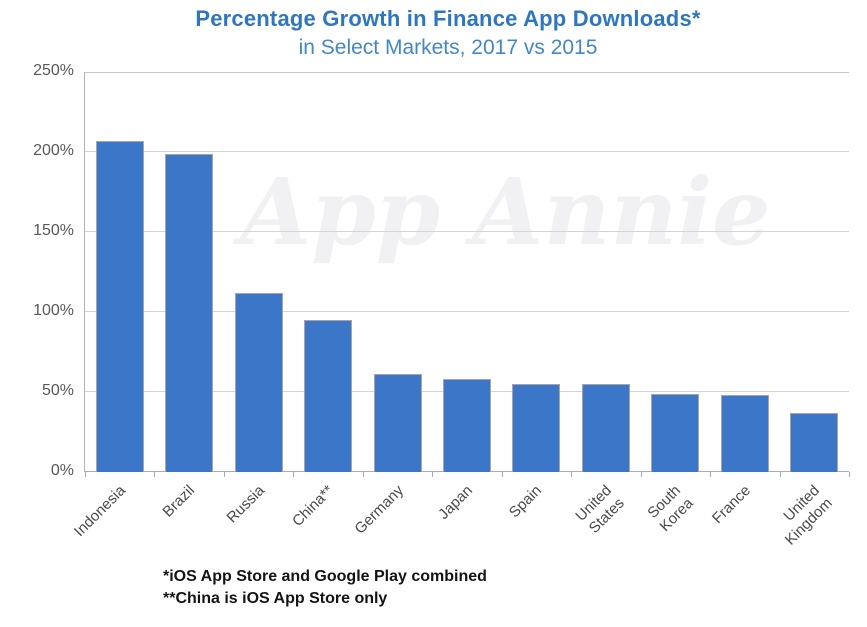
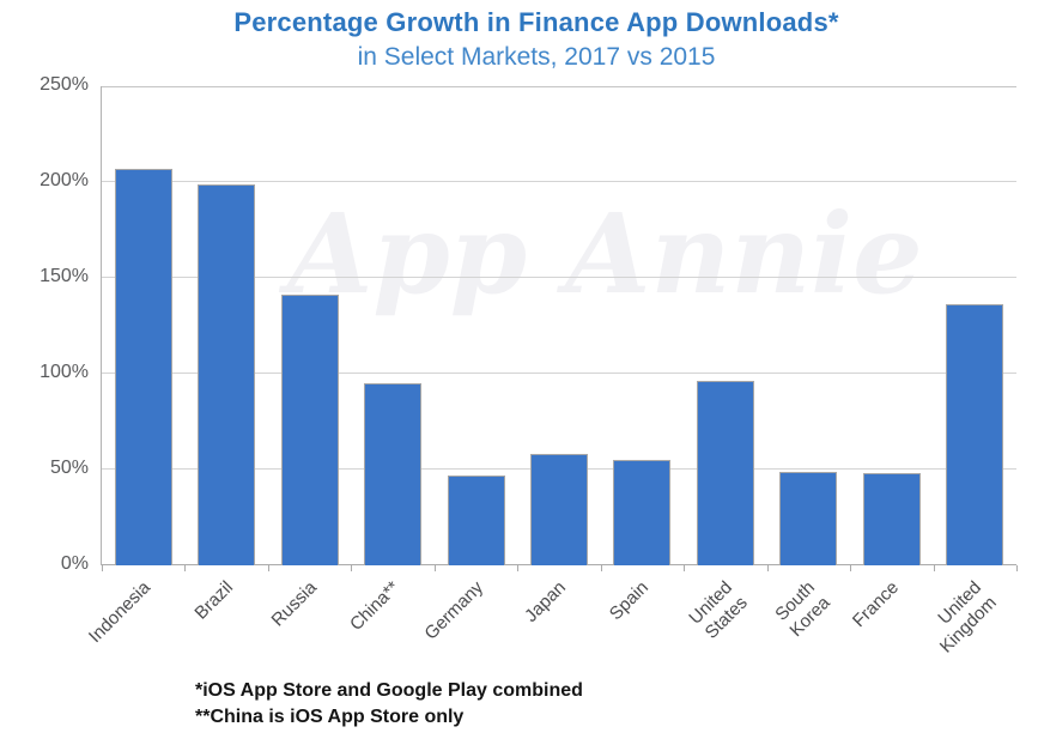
Russia: 112% -> 141%
Germany: 61% -> 47%
United States: 55% -> 96%
United Kingdom: 37% -> 136%
